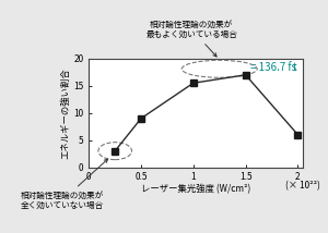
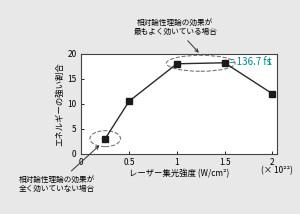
0.5: 9.0 -> 10.5
1: 15.5 -> 18.0
1.5: 17.0 -> 18.2
2: 6.0 -> 12.0
